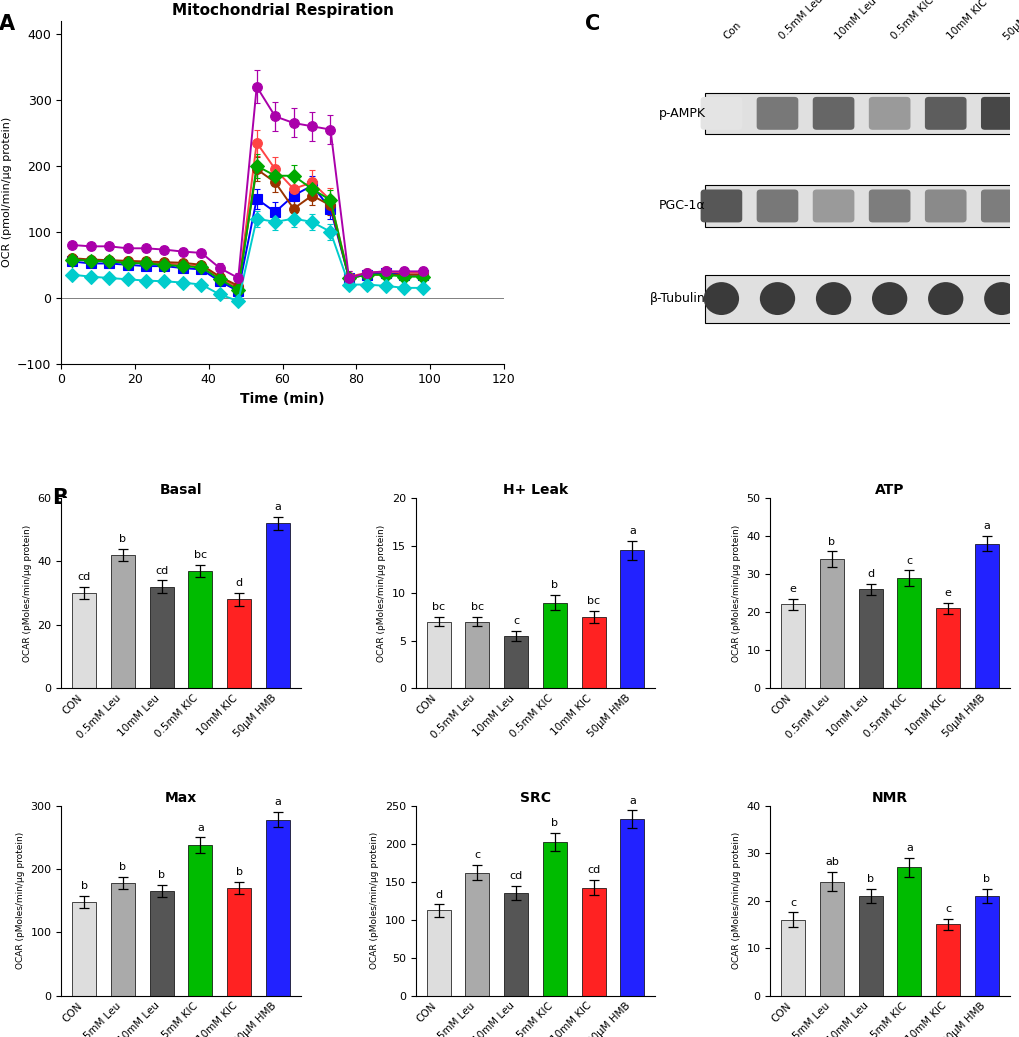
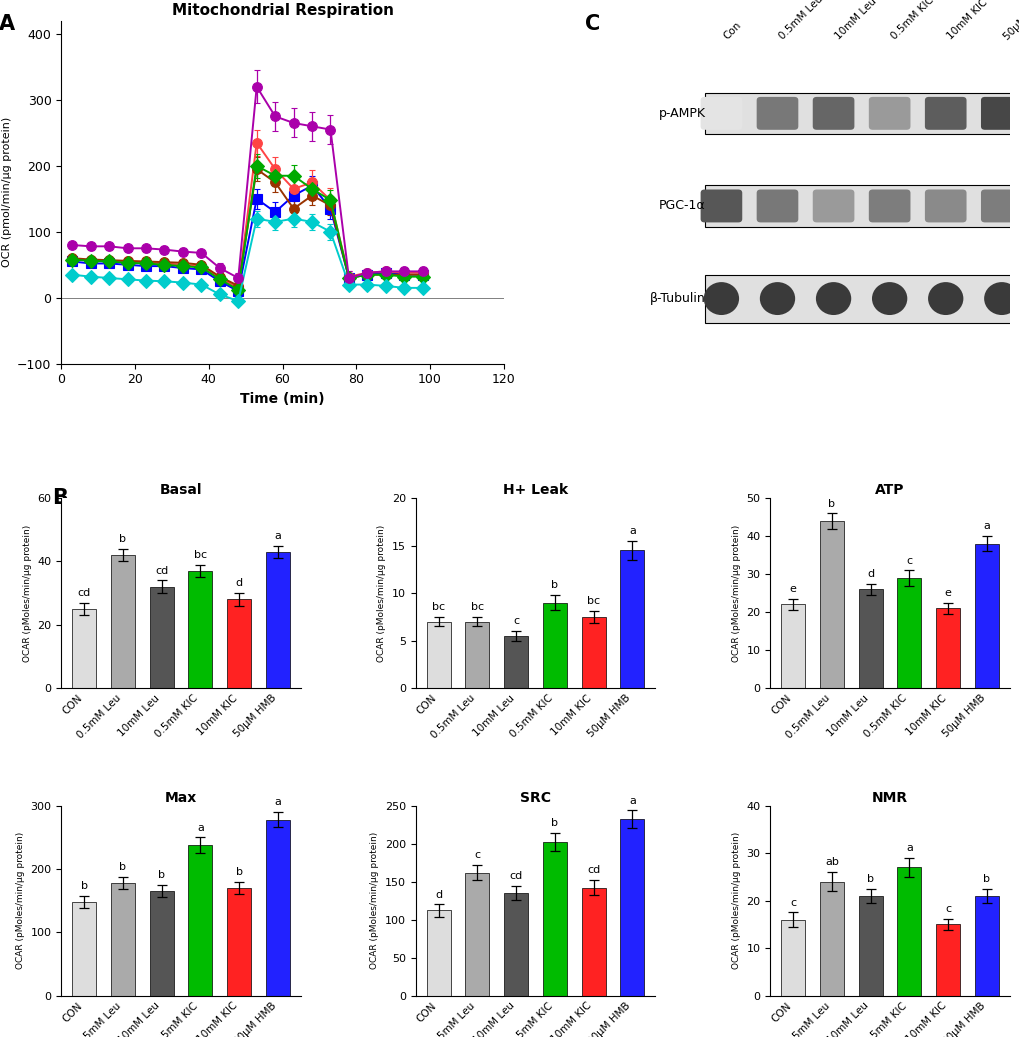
Basal/CON: 30 -> 25
Basal/50μM HMB: 52 -> 43
ATP/0.5mM Leu: 34 -> 44
